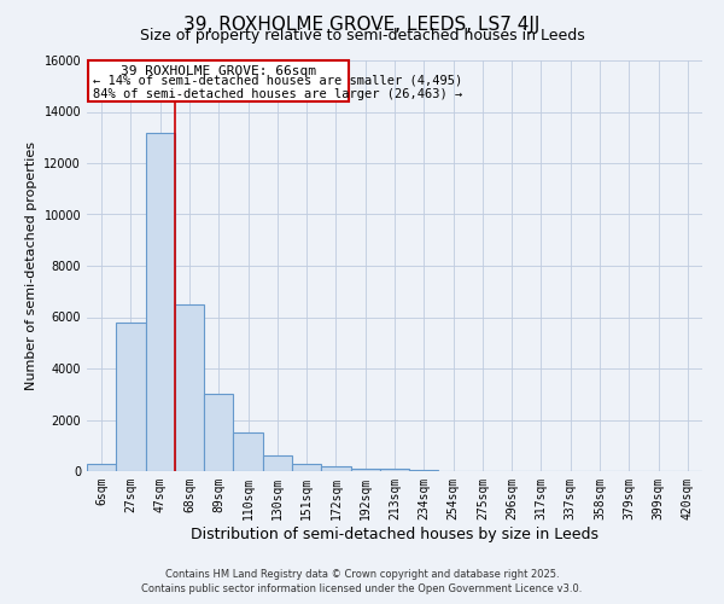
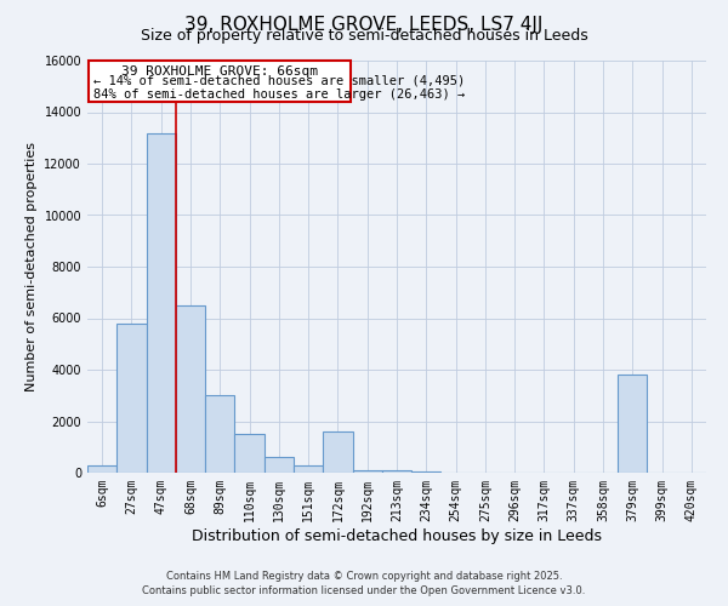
172sqm: 200 -> 1600
379sqm: 0 -> 3800
